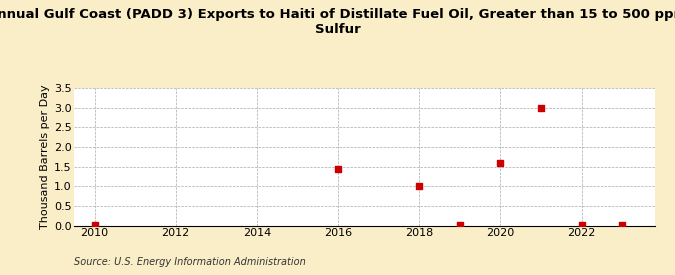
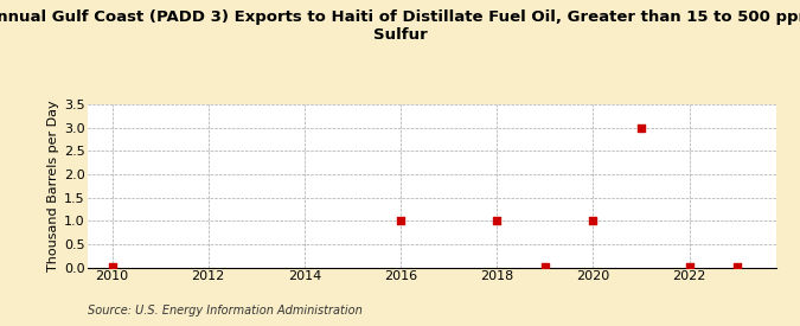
2016: 1.45 -> 1.00
2020: 1.60 -> 1.00
